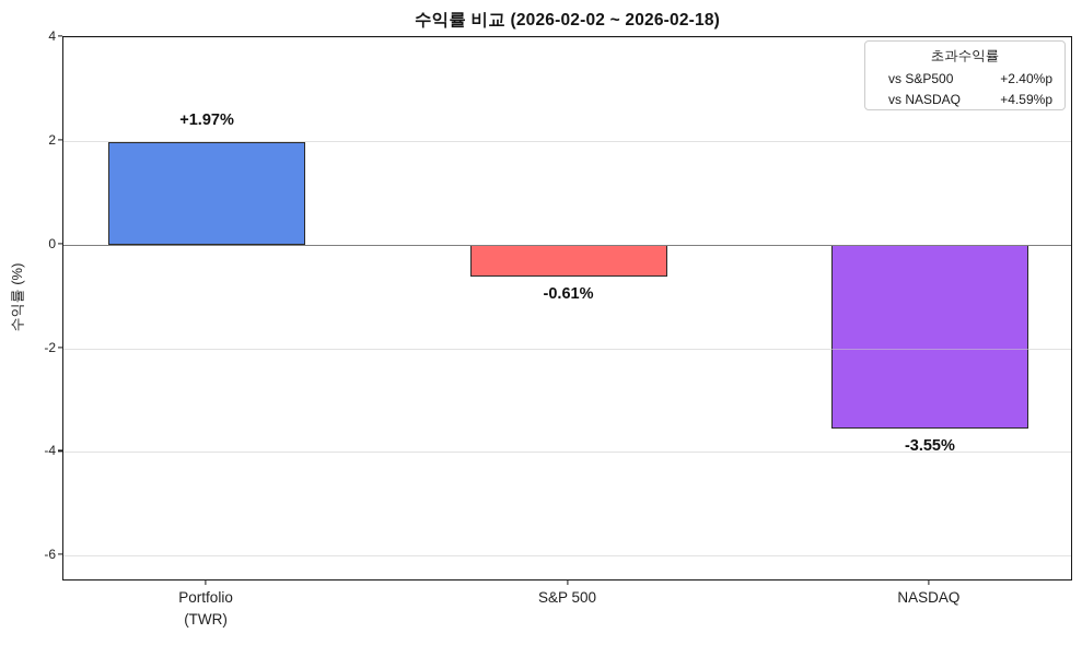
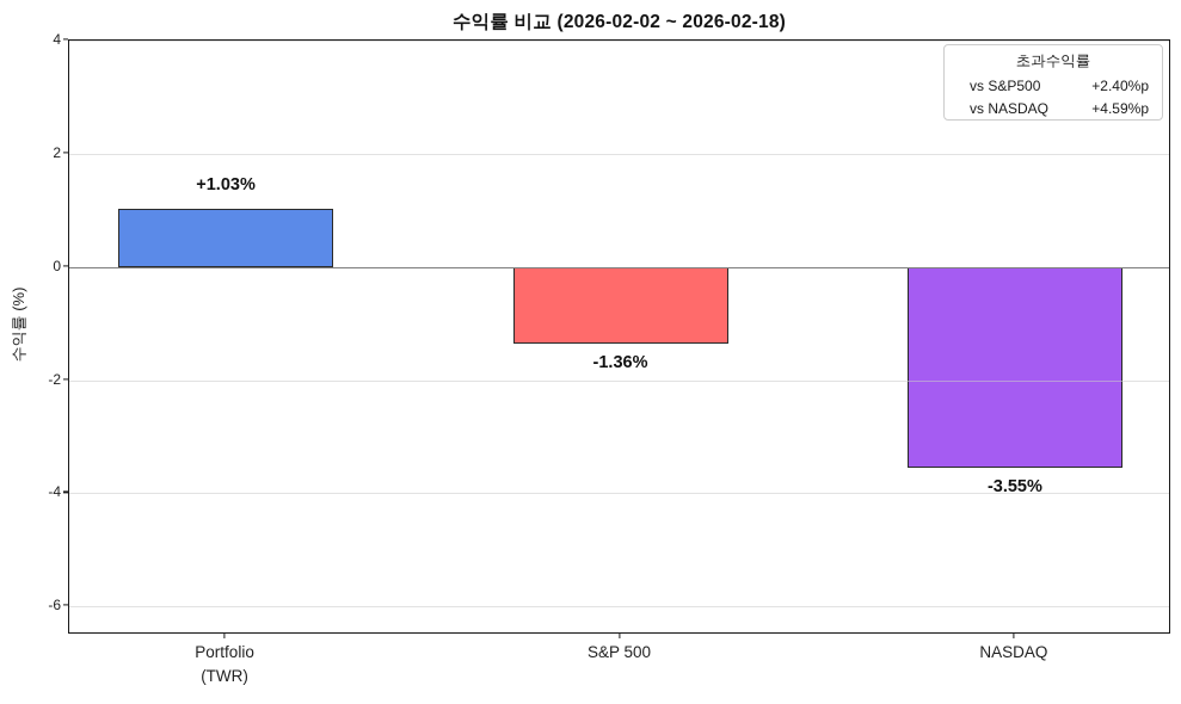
Portfolio (TWR): +1.97% -> +1.03%
S&P 500: -0.61% -> -1.36%
